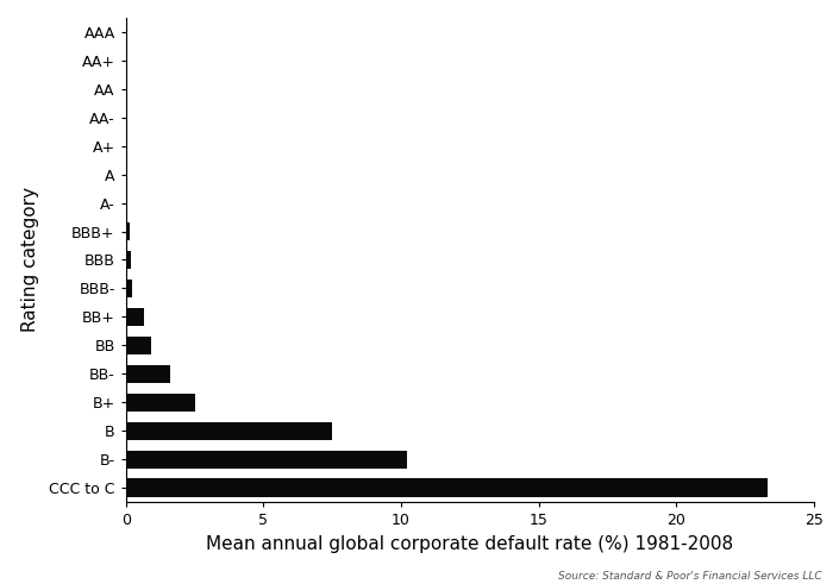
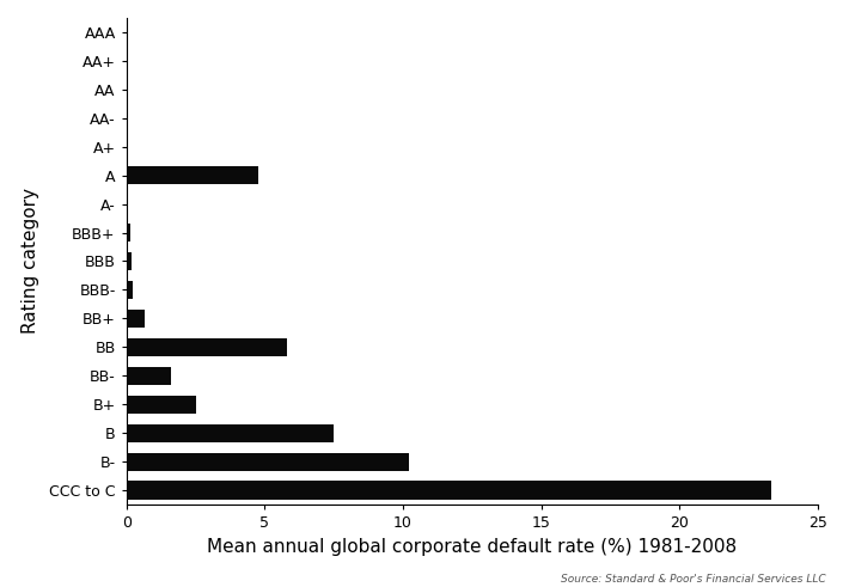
A: 0.04 -> 4.75
BB: 0.90 -> 5.80
